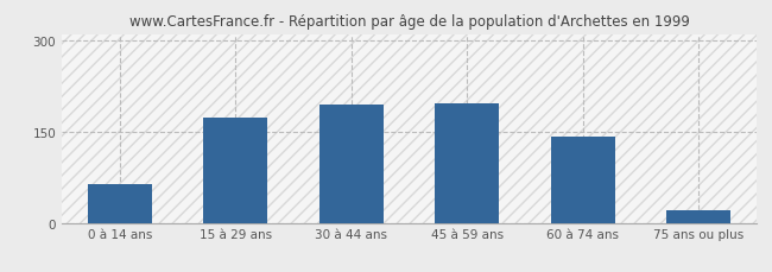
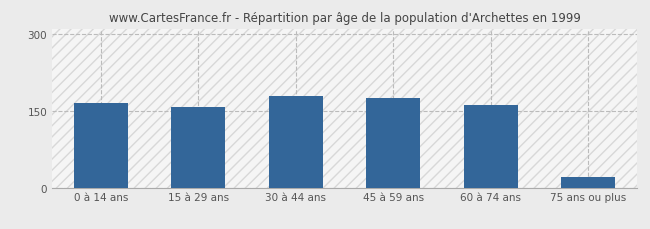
0 à 14 ans: 64 -> 165
15 à 29 ans: 174 -> 158
30 à 44 ans: 194 -> 178
45 à 59 ans: 196 -> 175
60 à 74 ans: 142 -> 162
